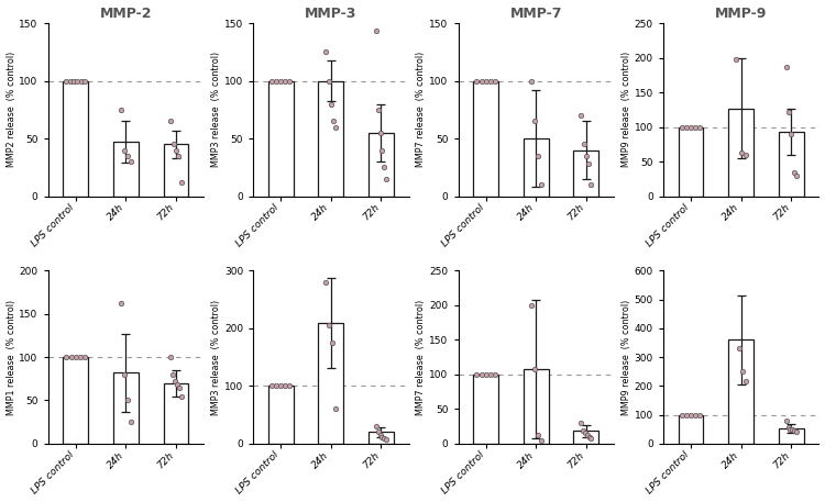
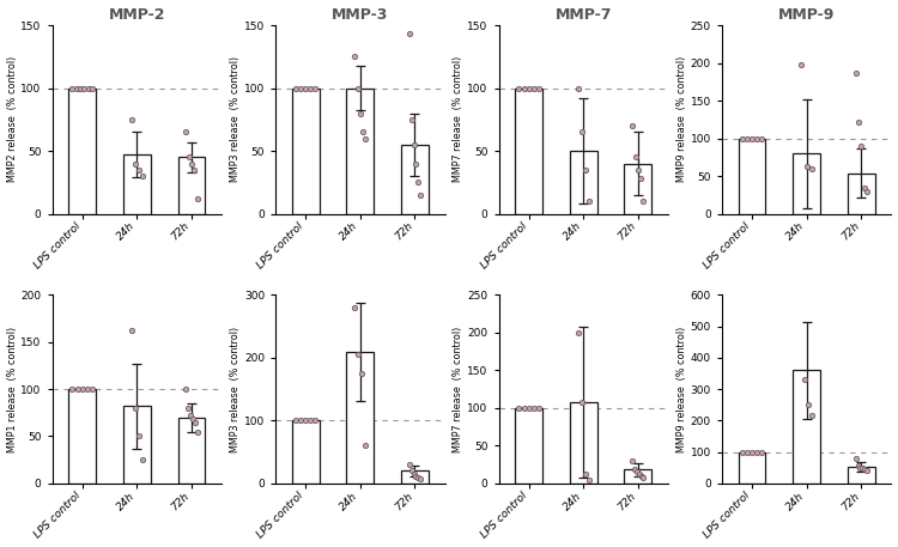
MMP-9/24h: 127 -> 80
MMP-9/72h: 93 -> 54
